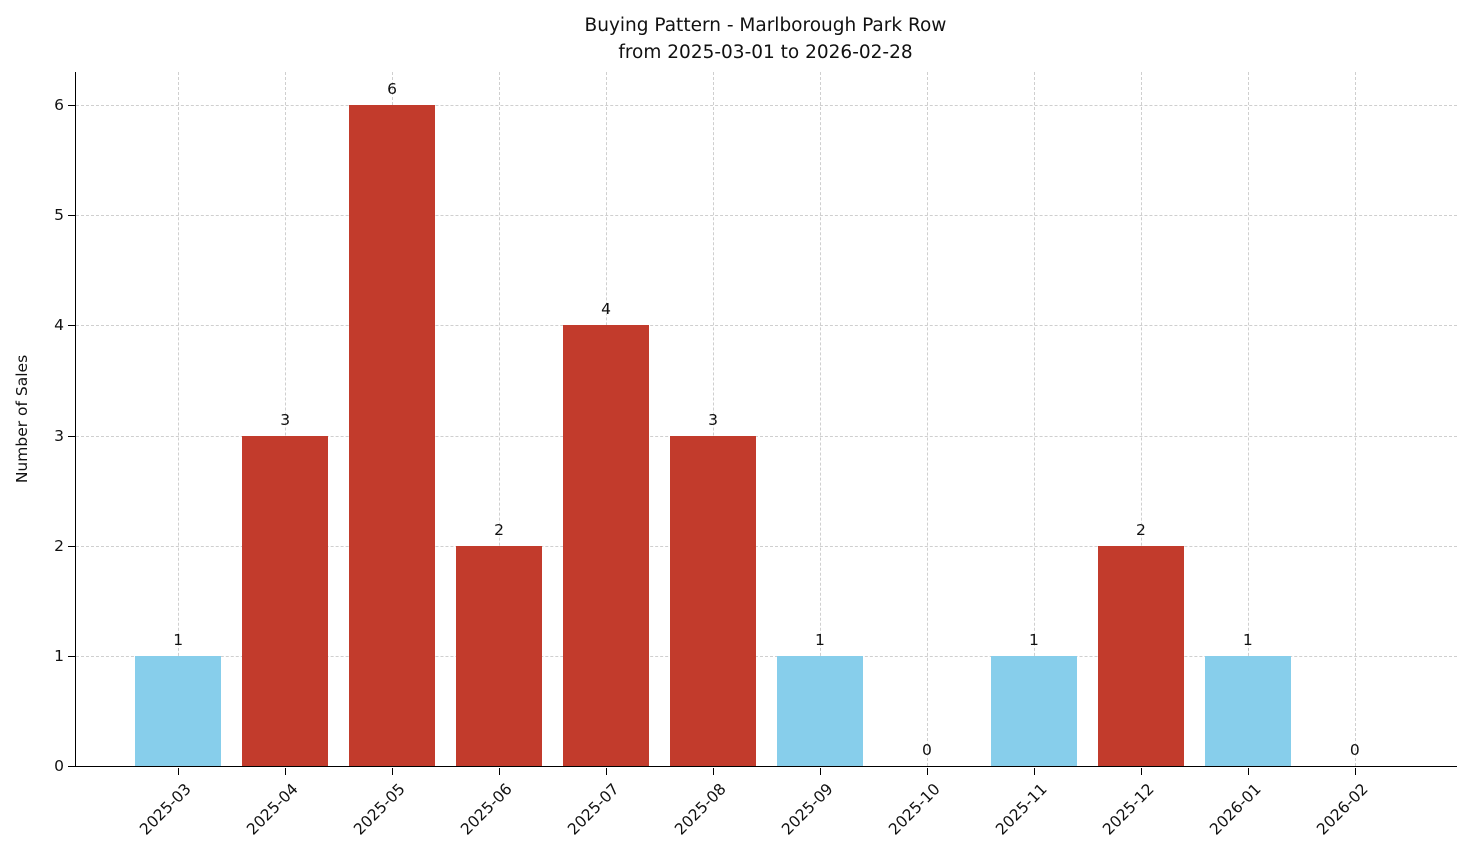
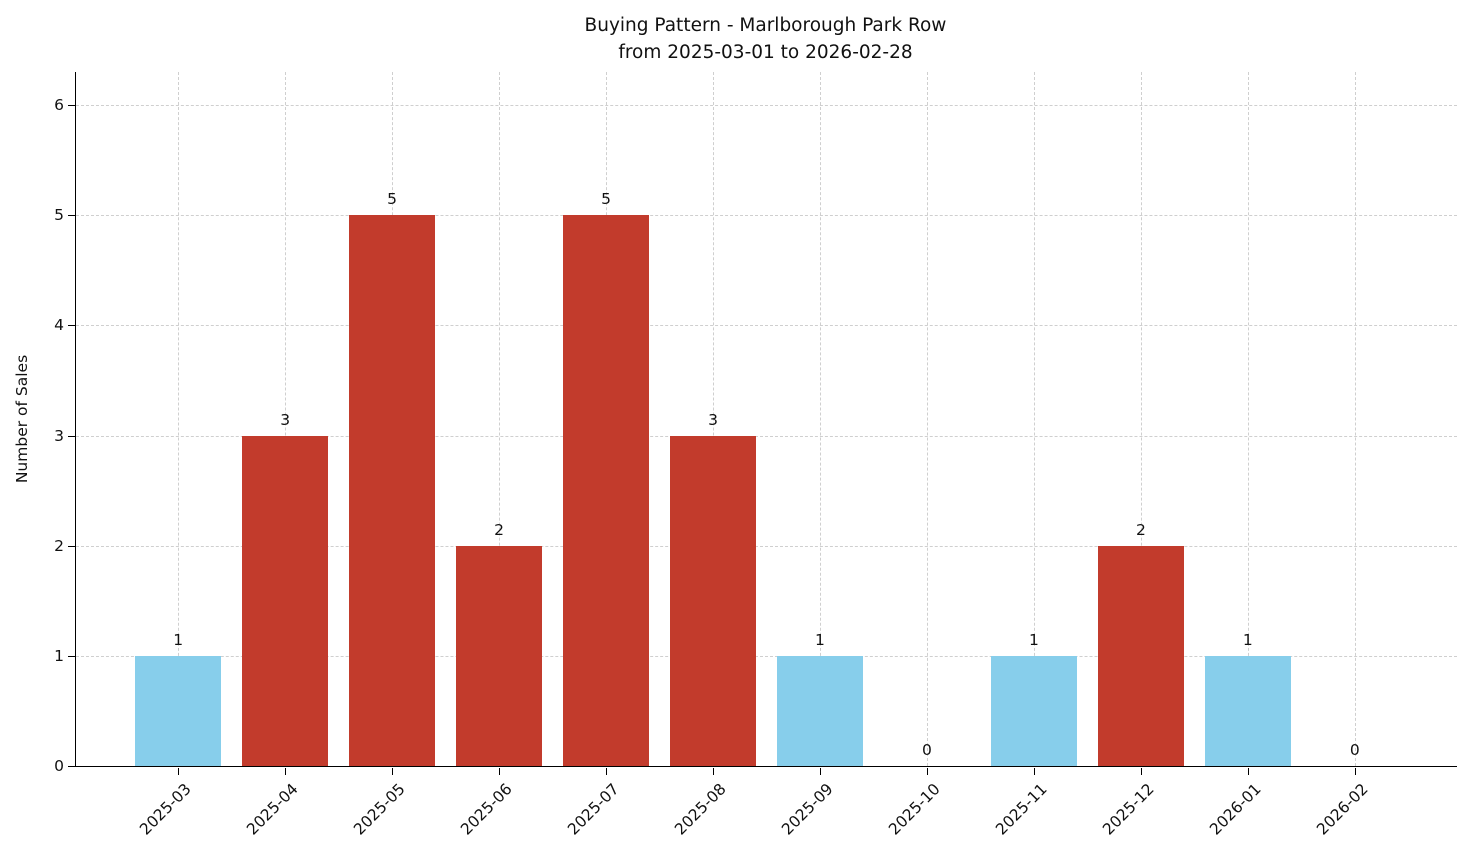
2025-05: 6 -> 5
2025-07: 4 -> 5
